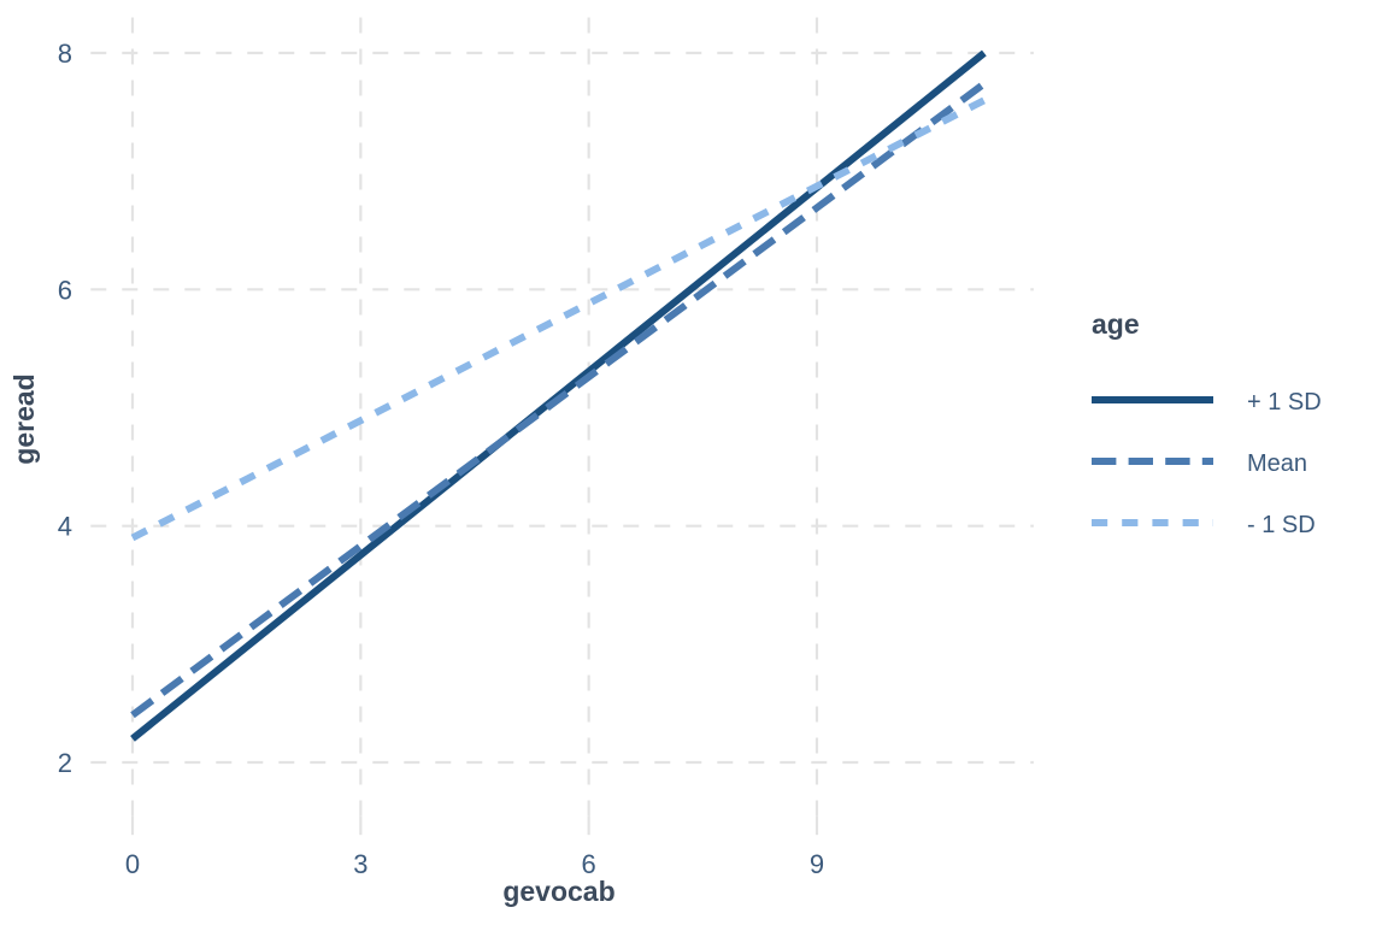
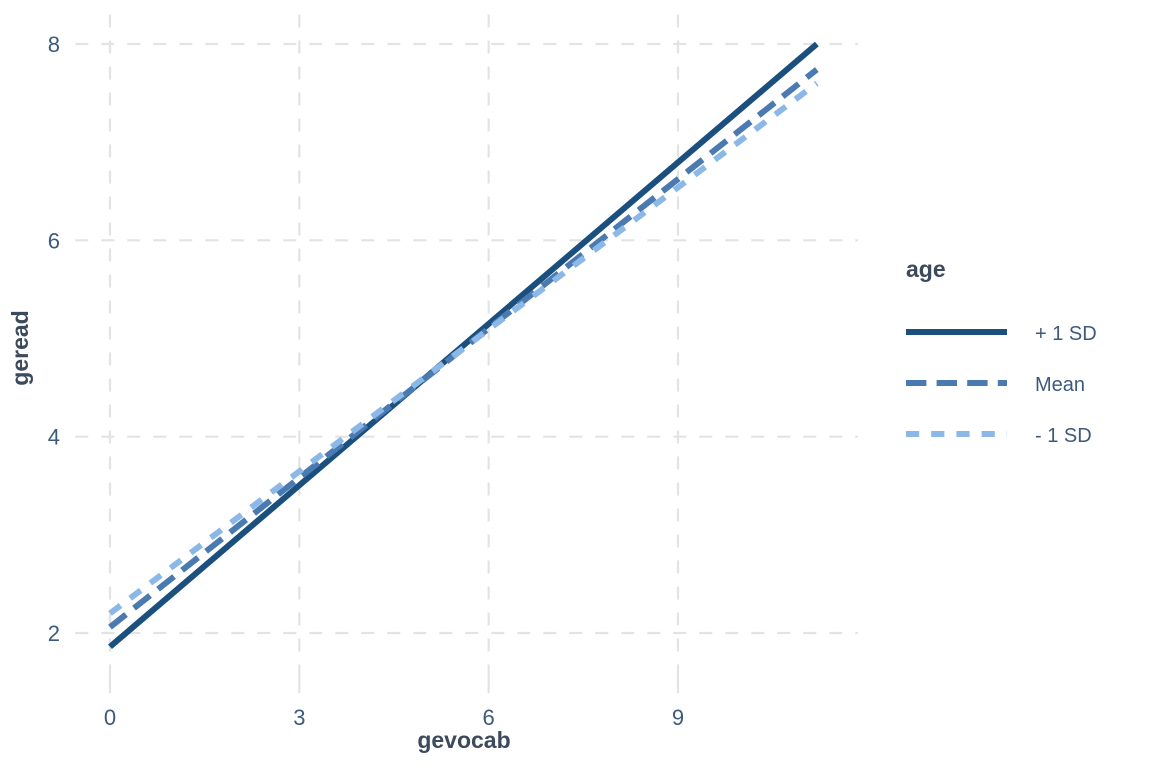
+ 1 SD/0: 2.2 -> 1.9
Mean/0: 2.4 -> 2.1
- 1 SD/0: 3.9 -> 2.2
